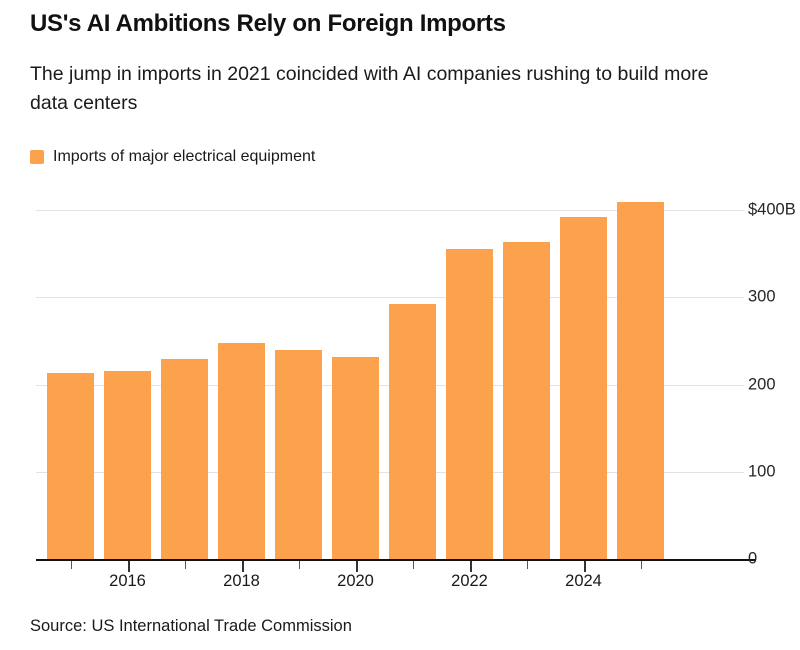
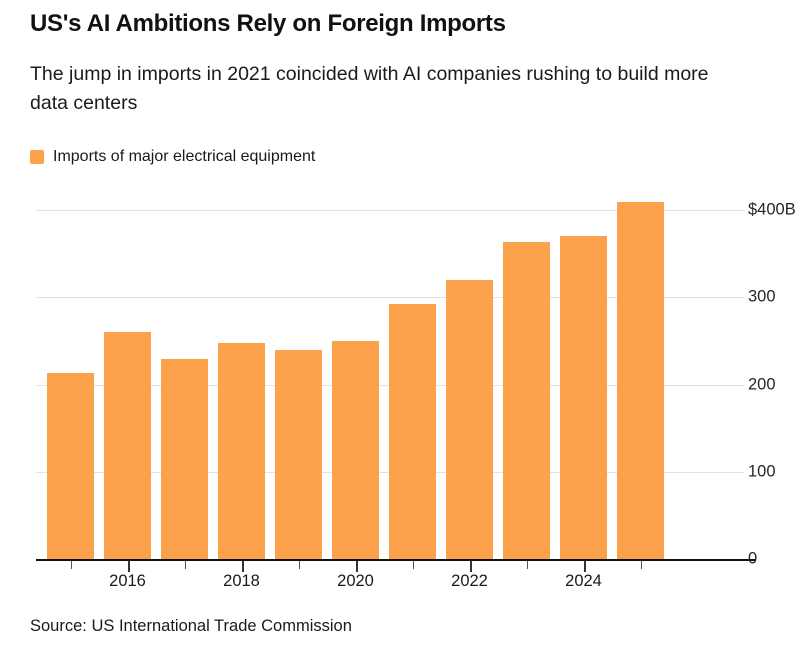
2016: $220B -> $260B
2020: $230B -> $250B
2022: $360B -> $320B
2024: $390B -> $370B
